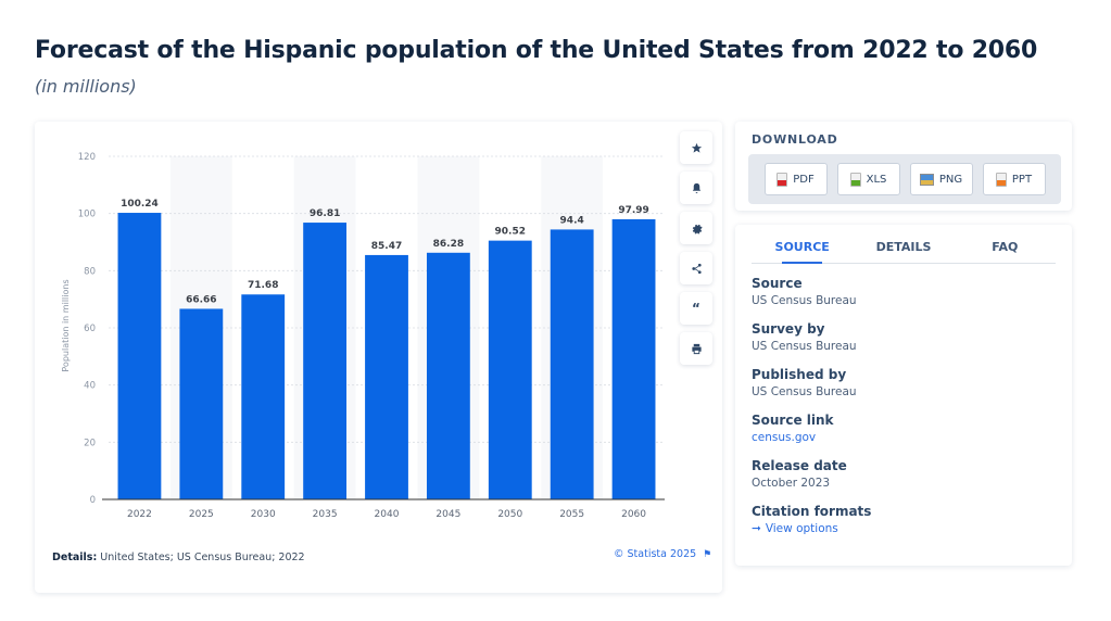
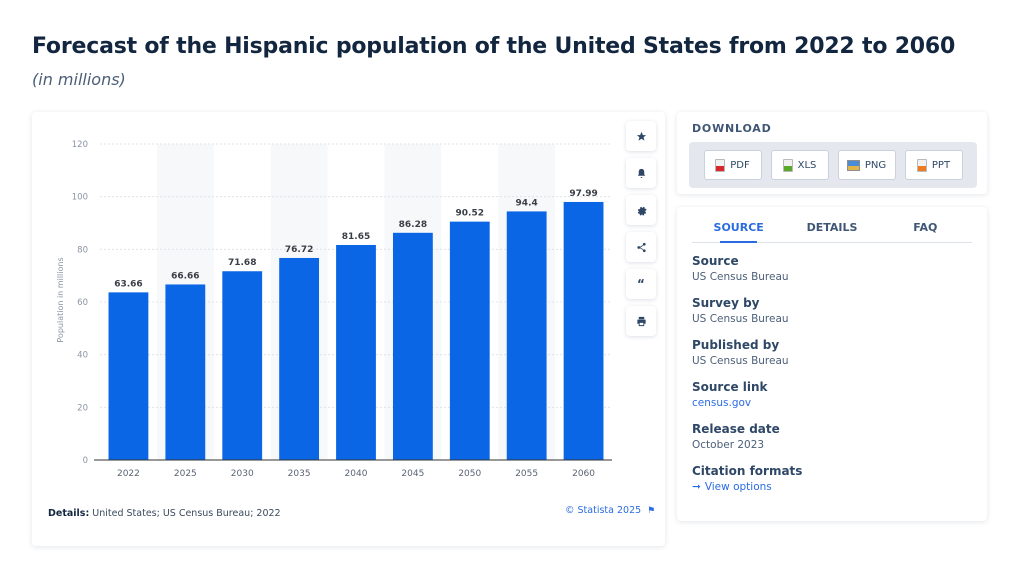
2022: 100.24 -> 63.66
2035: 96.81 -> 76.72
2040: 85.47 -> 81.65
